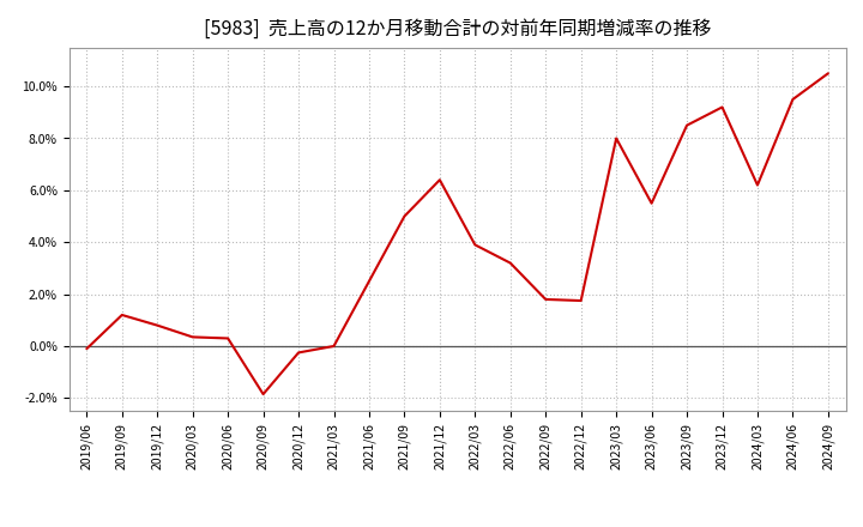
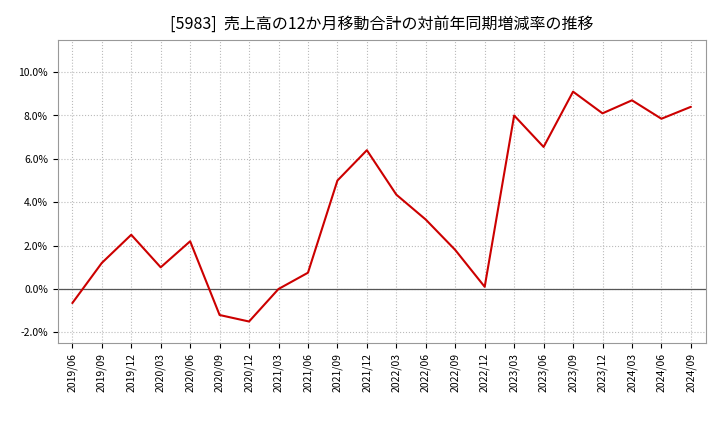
2019/06: -0.10% -> -0.65%
2019/12: 0.80% -> 2.50%
2020/03: 0.35% -> 1.00%
2020/06: 0.30% -> 2.20%
2020/09: -1.85% -> -1.20%
2020/12: -0.25% -> -1.50%
2021/06: 2.50% -> 0.75%
2022/03: 3.90% -> 4.35%
2022/12: 1.75% -> 0.10%
2023/06: 5.50% -> 6.55%
2023/09: 8.50% -> 9.10%
2023/12: 9.20% -> 8.10%
2024/03: 6.20% -> 8.70%
2024/06: 9.50% -> 7.85%
2024/09: 10.50% -> 8.40%
